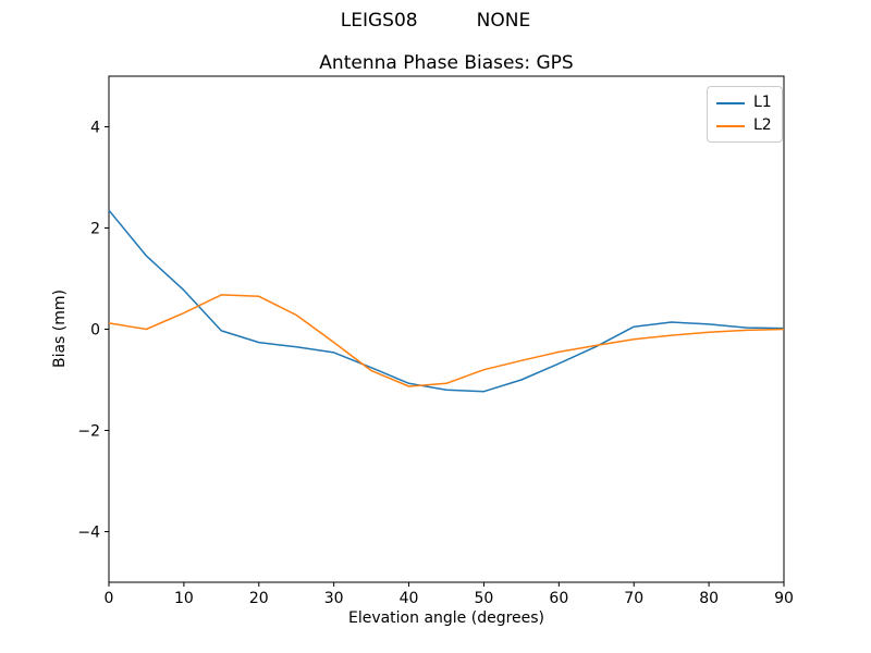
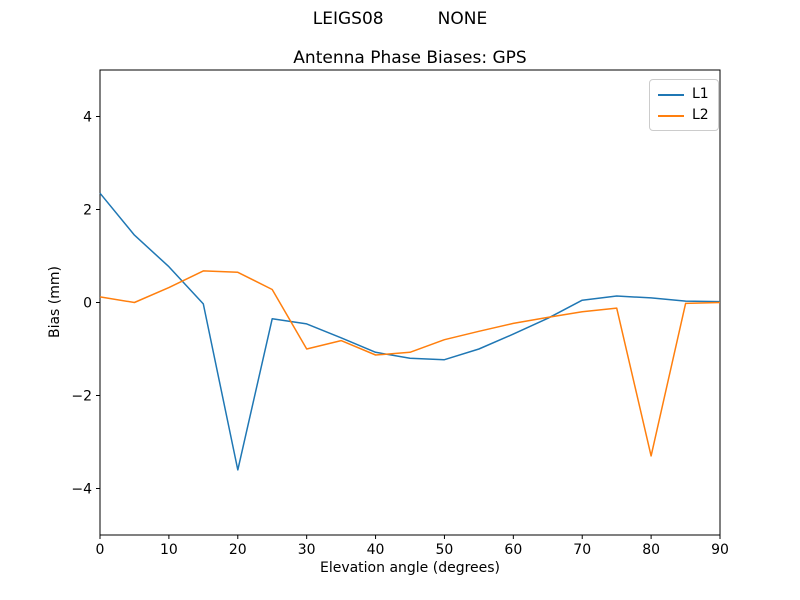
L1/20: -0.3 -> -3.6
L2/30: -0.3 -> -1.0
L2/80: -0.1 -> -3.3
